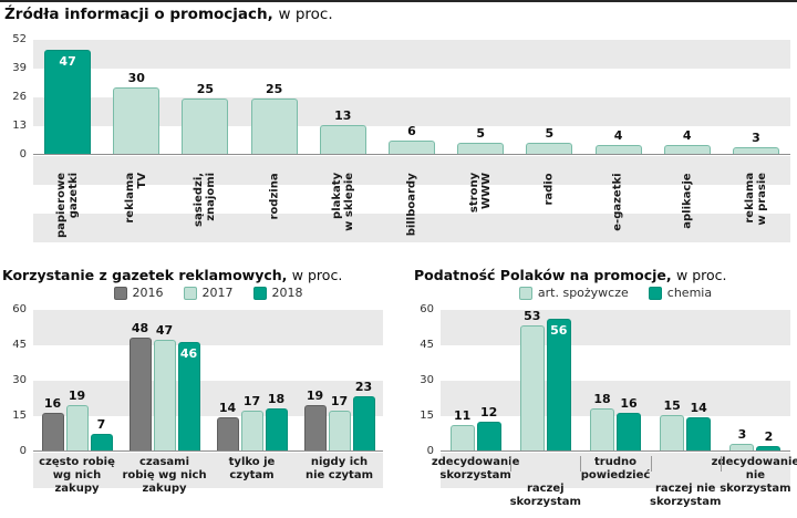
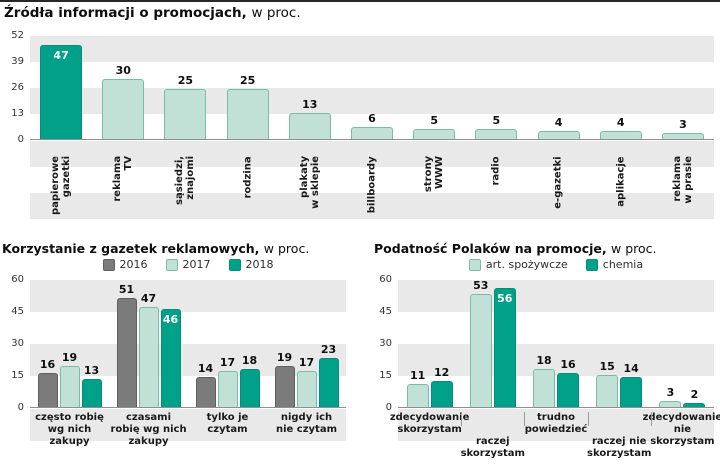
Korzystanie z gazetek reklamowych,/2018/często robię wg nich zakupy: 7 -> 13
Korzystanie z gazetek reklamowych,/2016/czasami robię wg nich zakupy: 48 -> 51
